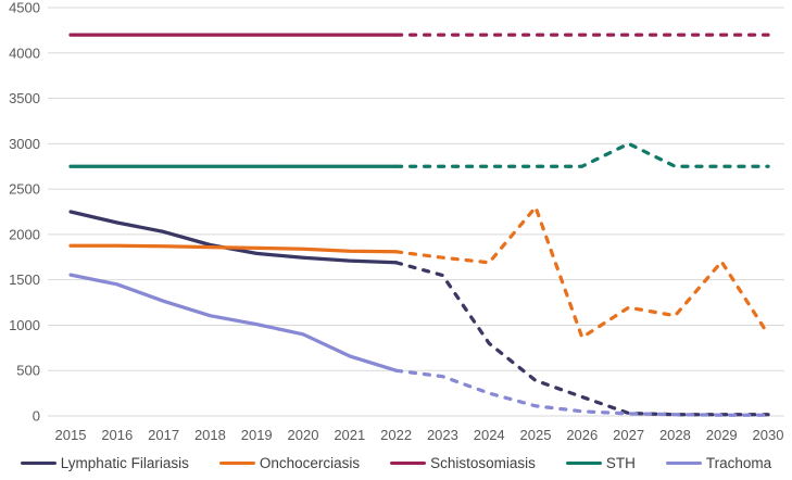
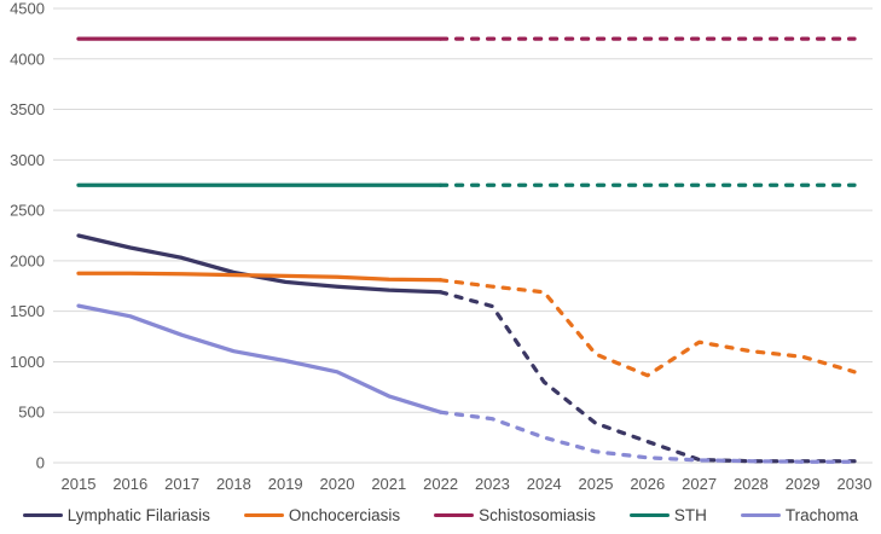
Onchocerciasis/2025: 2300 -> 1100
STH/2027: 3000 -> 2800
Onchocerciasis/2029: 1700 -> 1000
